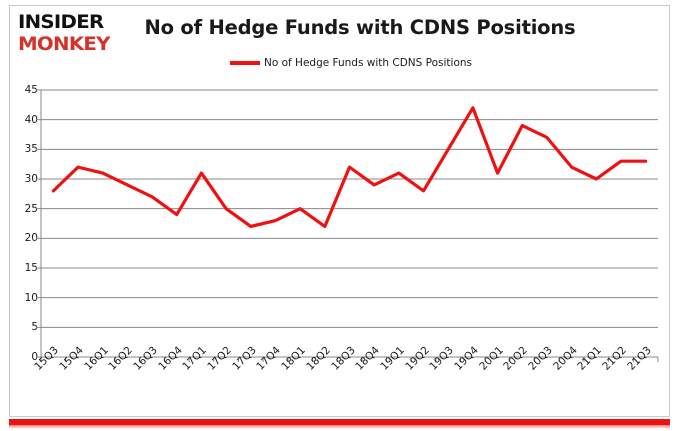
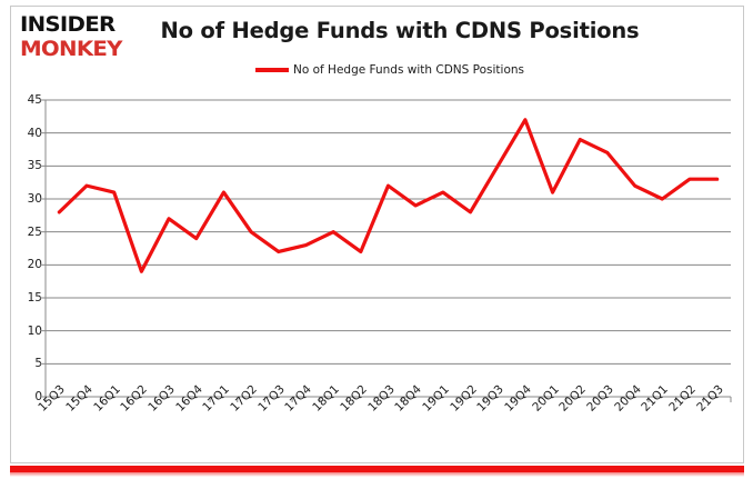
16Q2: 29 -> 19
